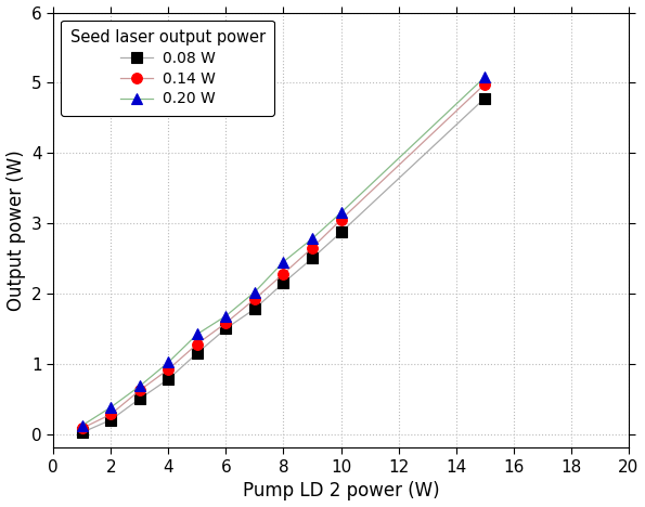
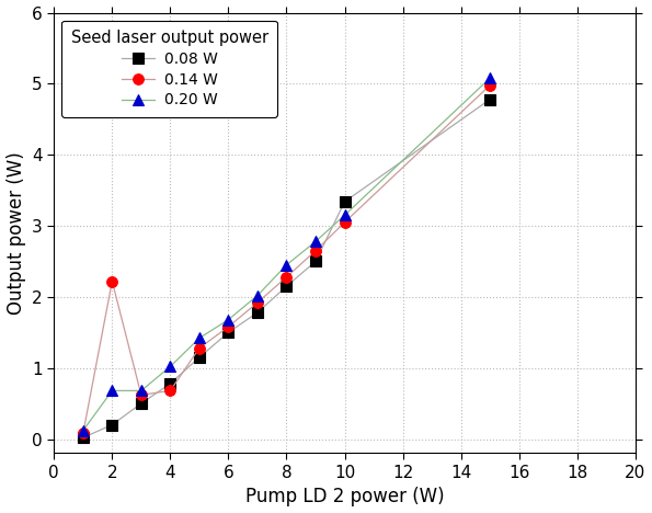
0.14 W/2: 0.28 -> 2.22
0.20 W/2: 0.38 -> 0.68
0.14 W/4: 0.92 -> 0.68
0.08 W/10: 2.87 -> 3.34
